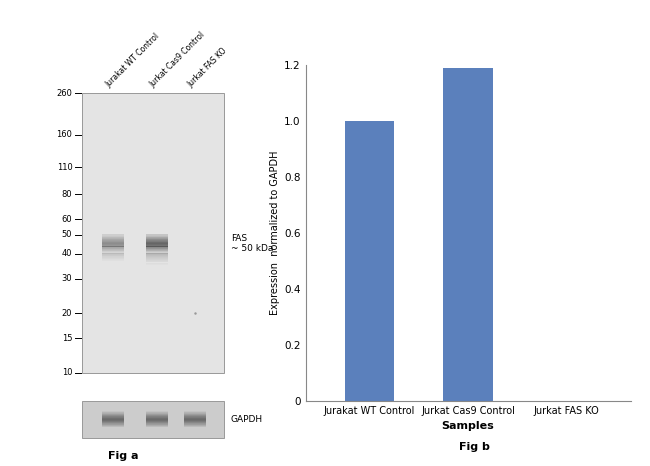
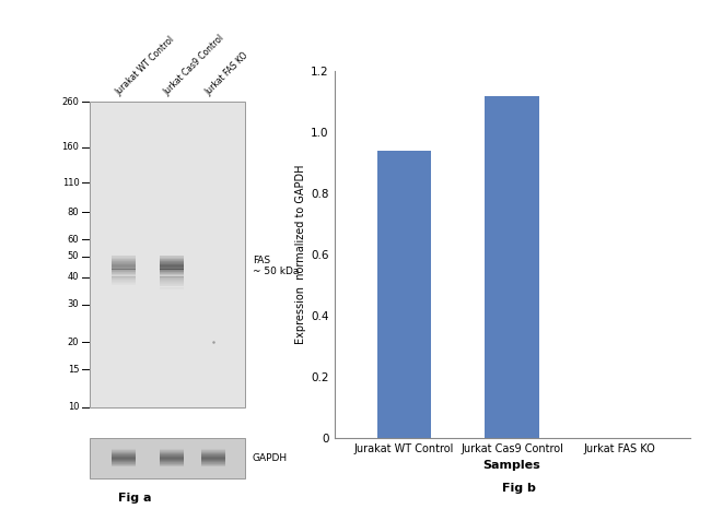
Jurakat WT Control: 1.00 -> 0.94
Jurkat Cas9 Control: 1.19 -> 1.12
